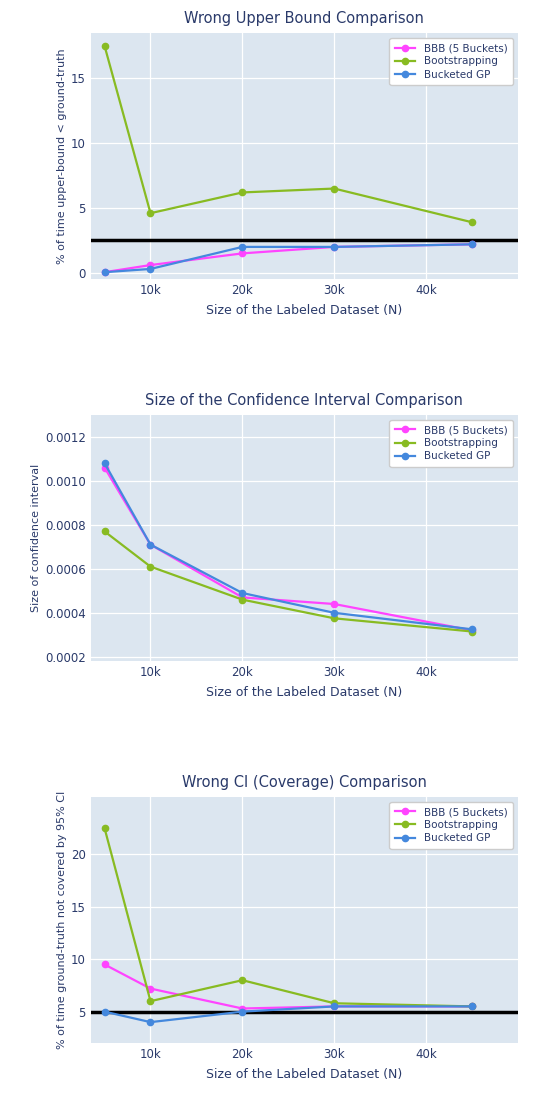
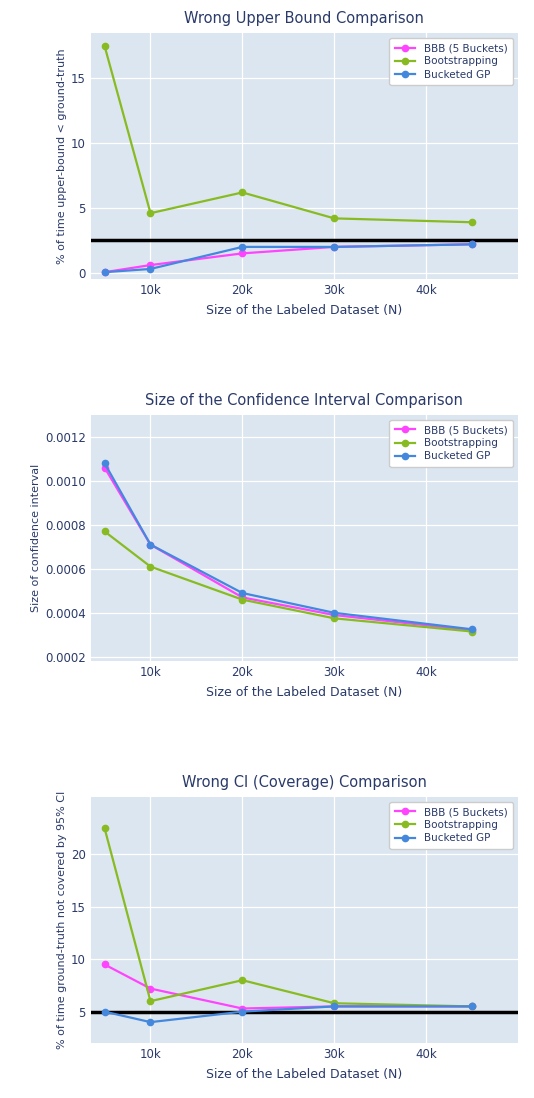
Wrong Upper Bound Comparison/Bootstrapping/30k: 6.5 -> 4.2
Size of the Confidence Interval Comparison/BBB (5 Buckets)/30k: 0.00044 -> 0.00039
